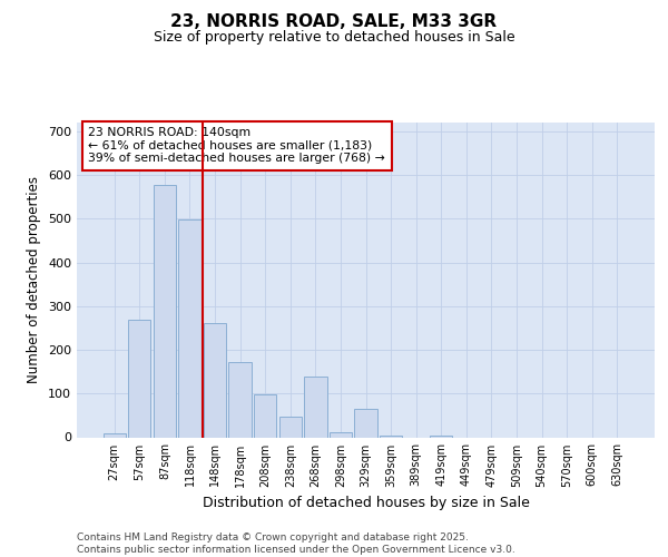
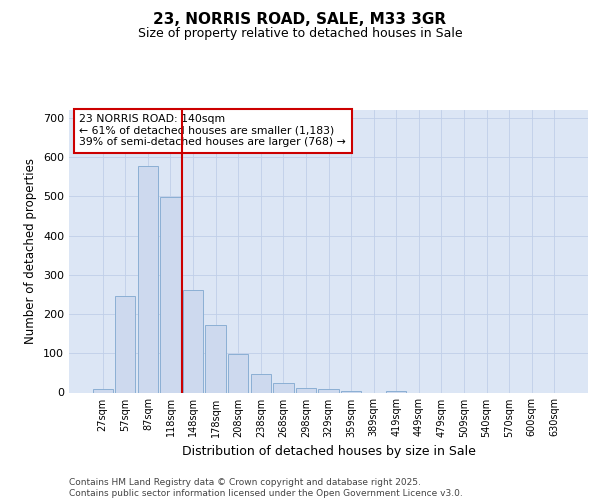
57sqm: 270 -> 245
268sqm: 140 -> 25
329sqm: 65 -> 8
